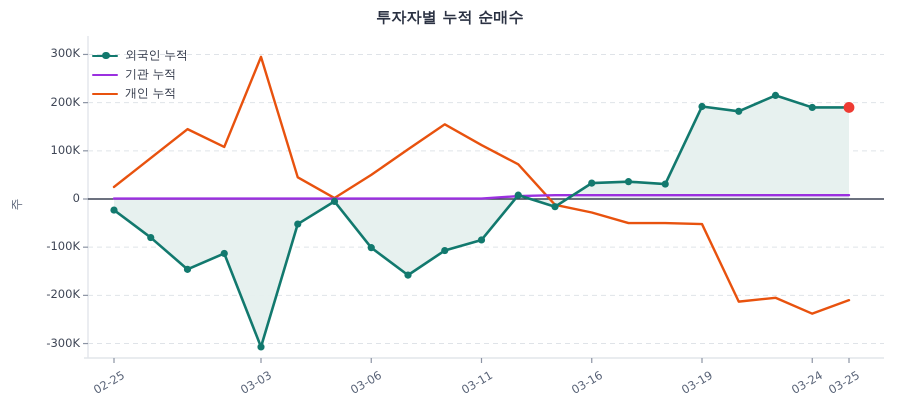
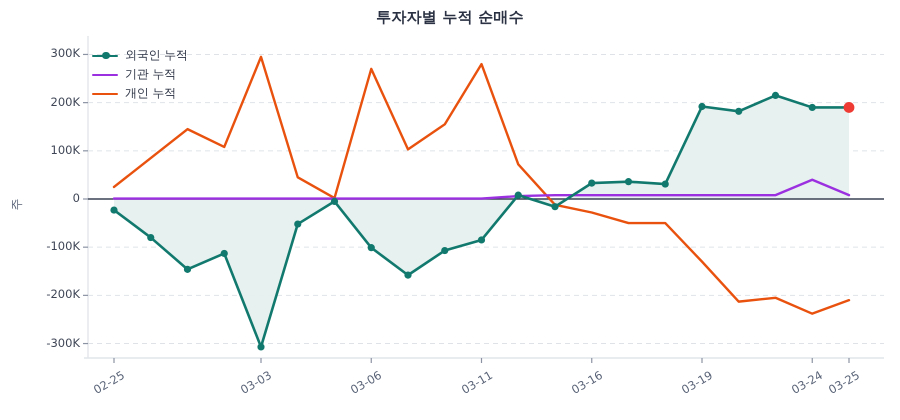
개인 누적/03-06: 50K -> 270K
개인 누적/03-11: 110K -> 280K
개인 누적/03-19: -50K -> -130K
기관 누적/03-24: 10K -> 40K
